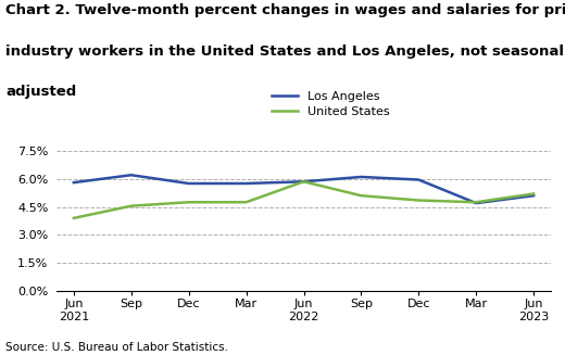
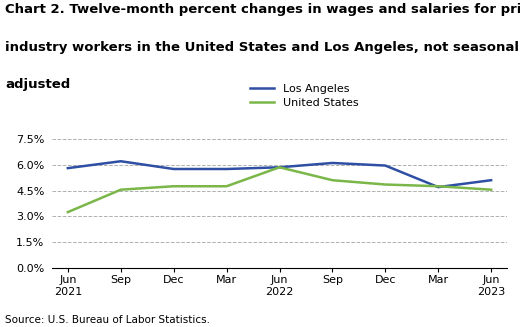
United States/Jun 2021: 3.9% -> 3.2%
United States/Jun 2023: 5.2% -> 4.5%
